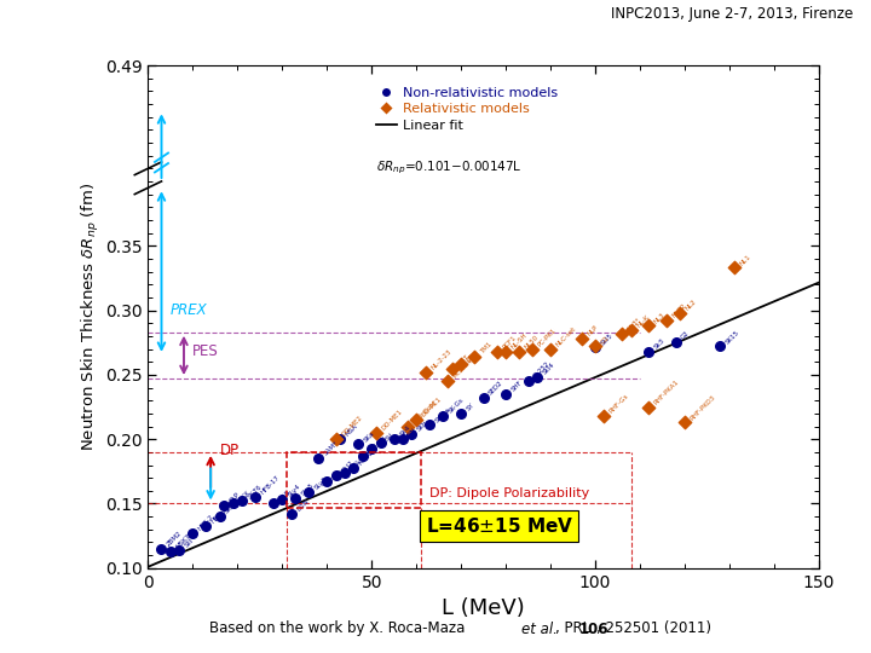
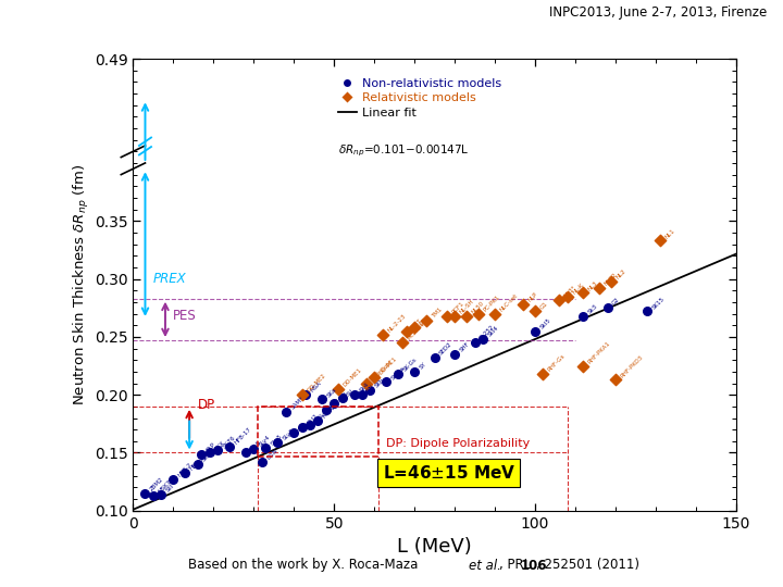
Non-relativistic models/100: 0.271 -> 0.255
